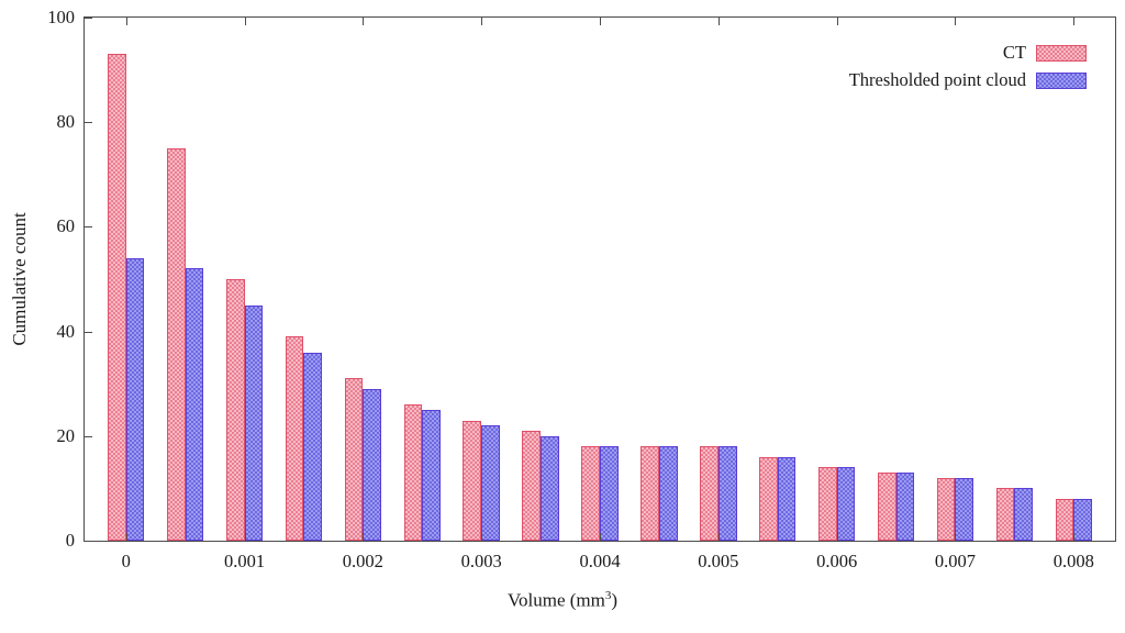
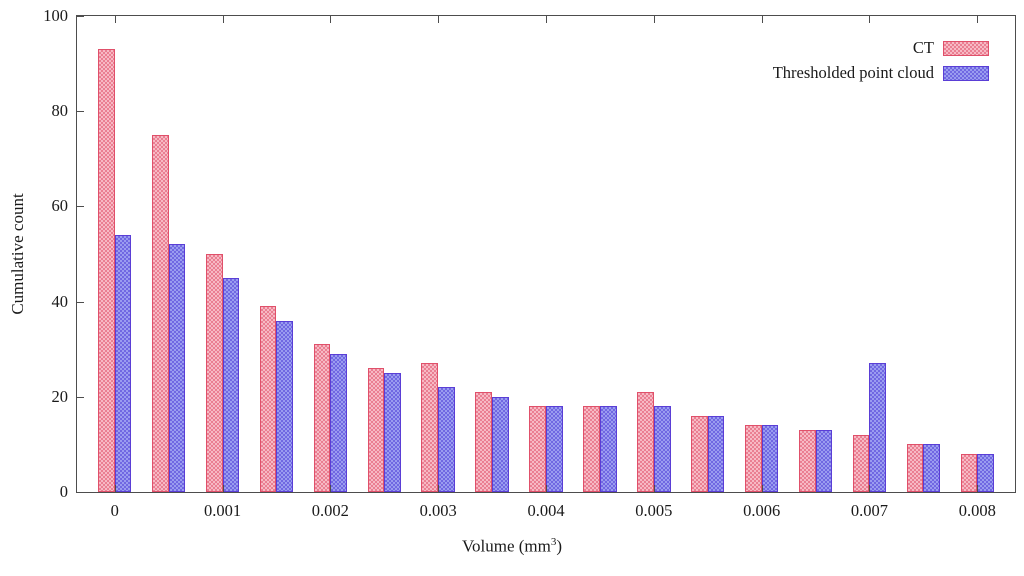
CT/0.003: 23 -> 27
CT/0.005: 18 -> 21
Thresholded point cloud/0.007: 12 -> 27
